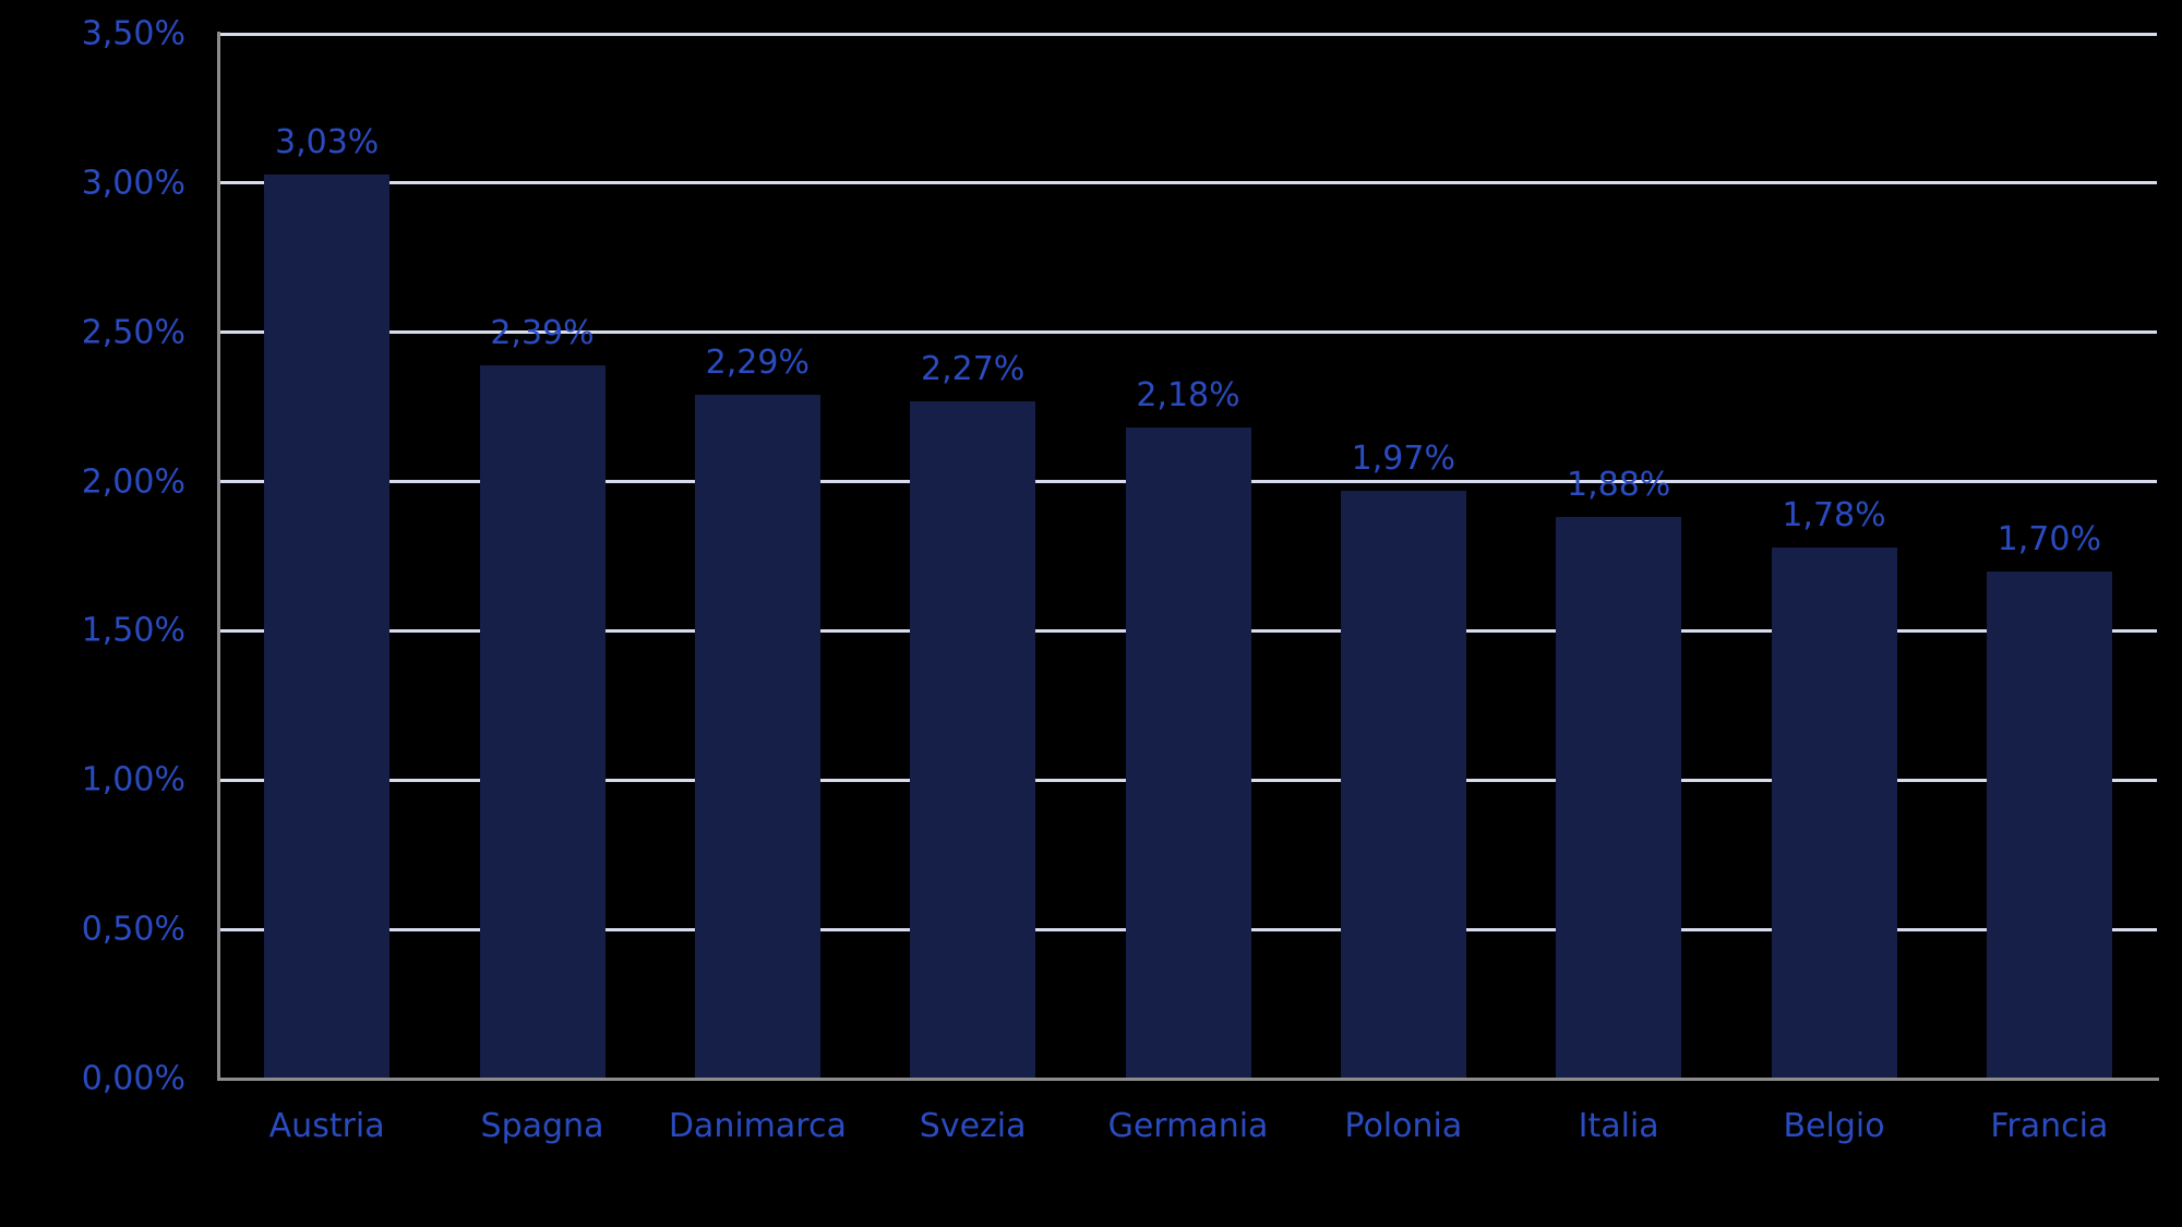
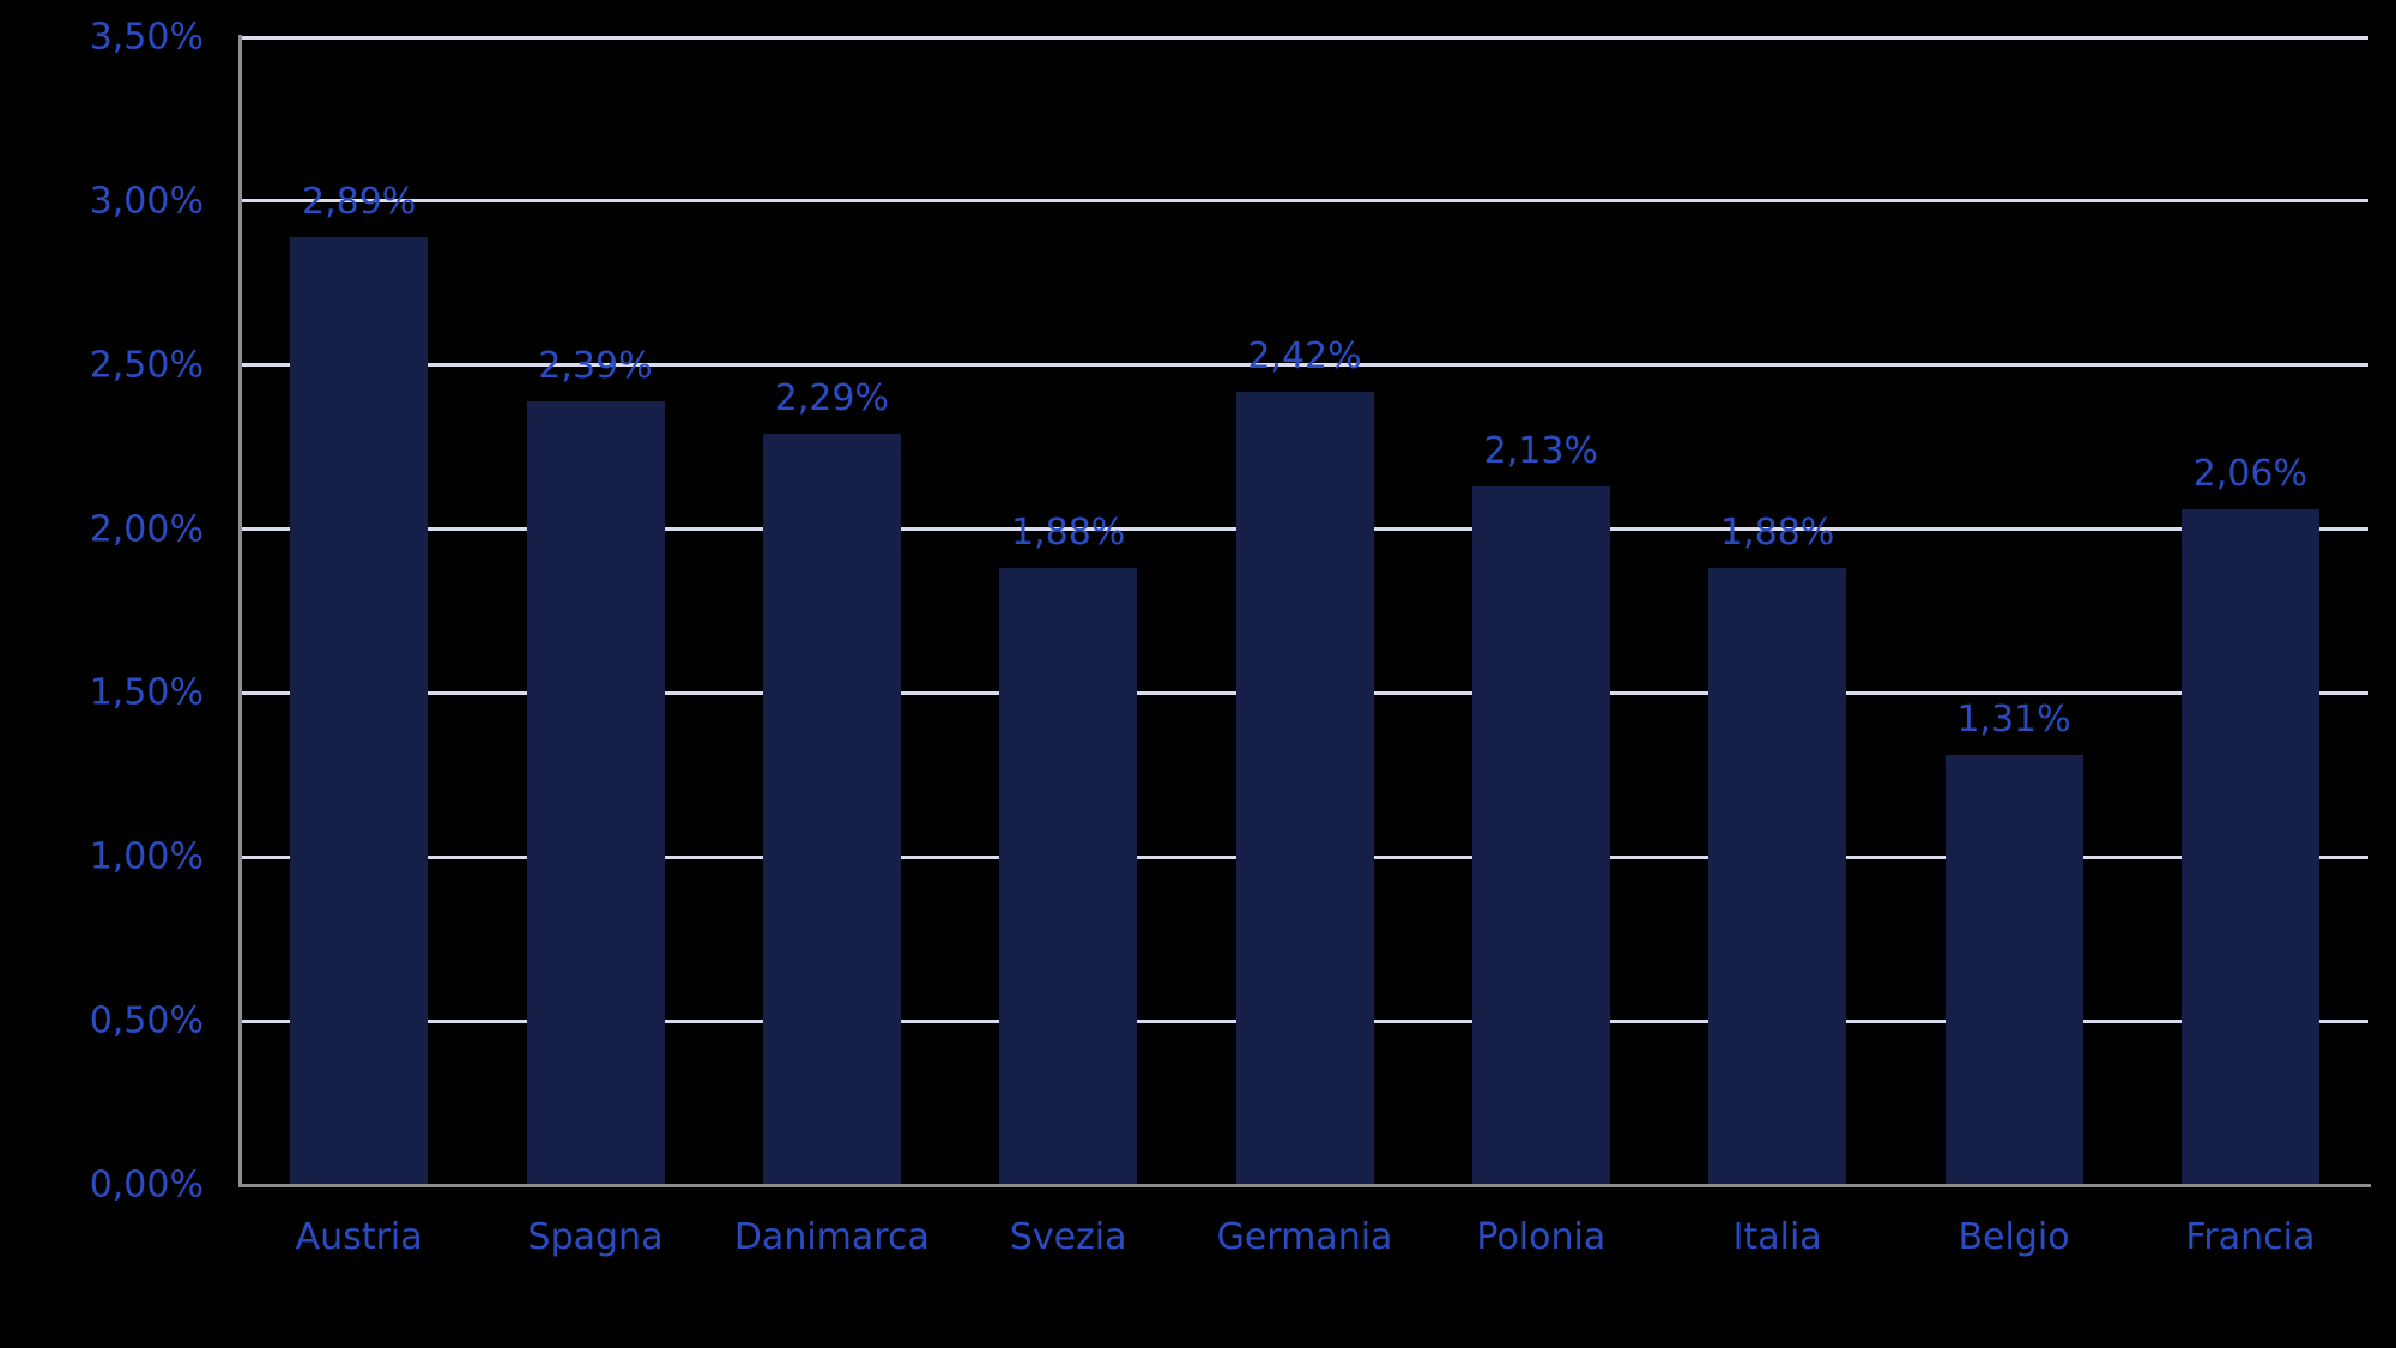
Austria: 3,03% -> 2,89%
Svezia: 2,27% -> 1,88%
Germania: 2,18% -> 2,42%
Polonia: 1,97% -> 2,13%
Belgio: 1,78% -> 1,31%
Francia: 1,70% -> 2,06%
